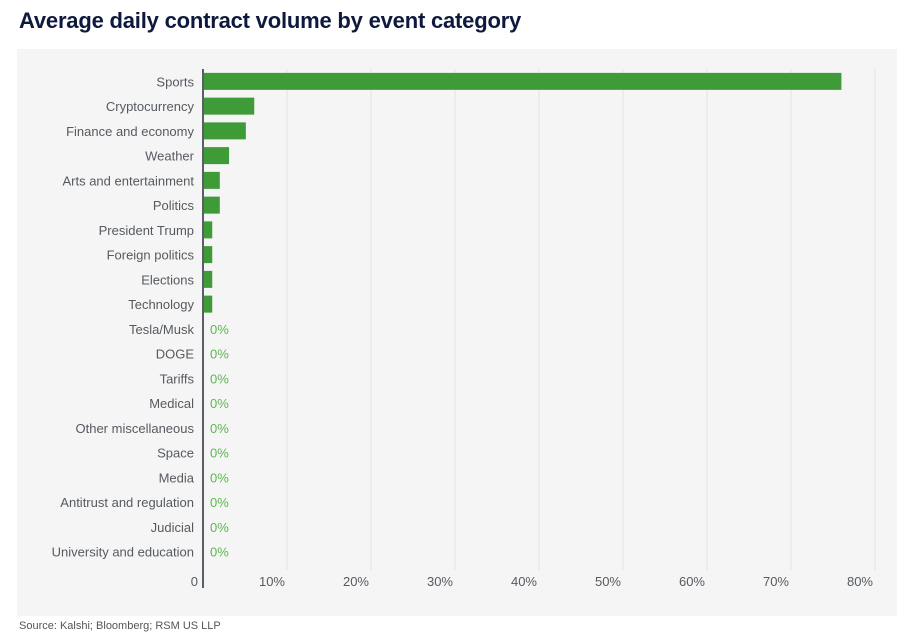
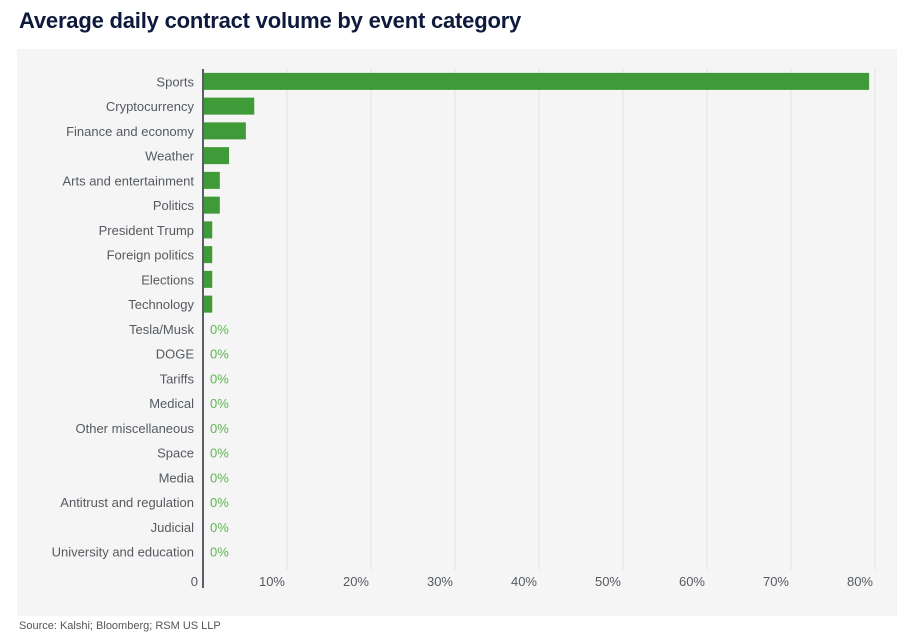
Sports: 76% -> 79%
